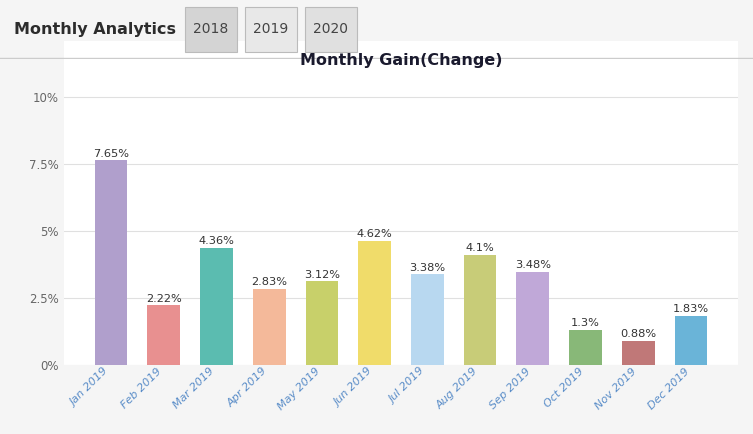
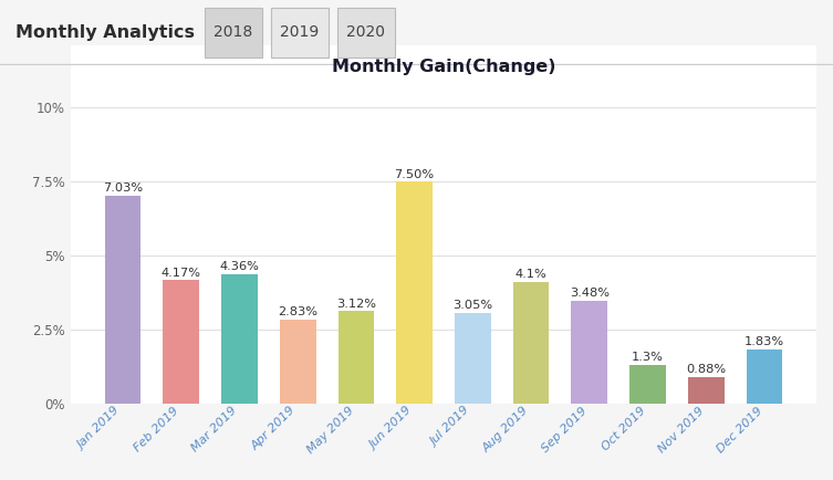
Jan 2019: 7.65% -> 7.03%
Feb 2019: 2.22% -> 4.17%
Jun 2019: 4.62% -> 7.50%
Jul 2019: 3.38% -> 3.05%
